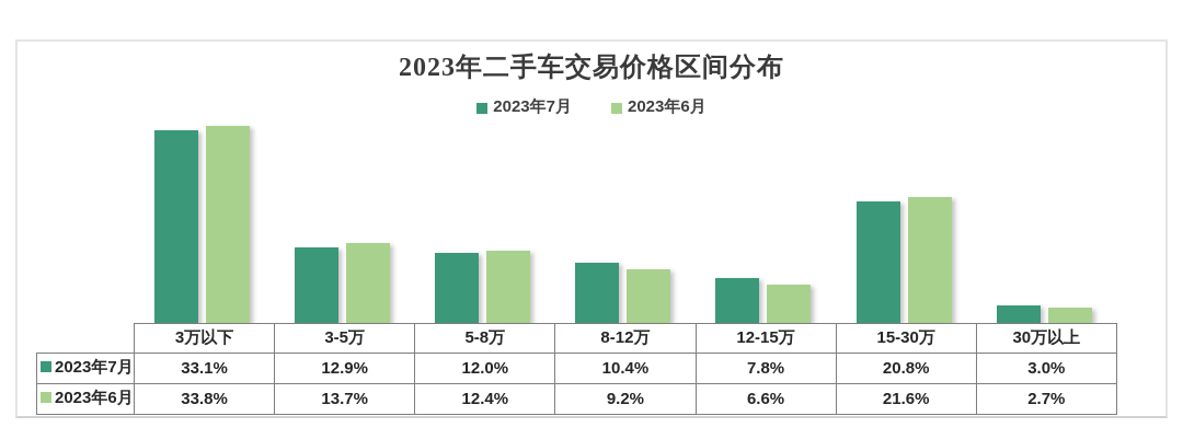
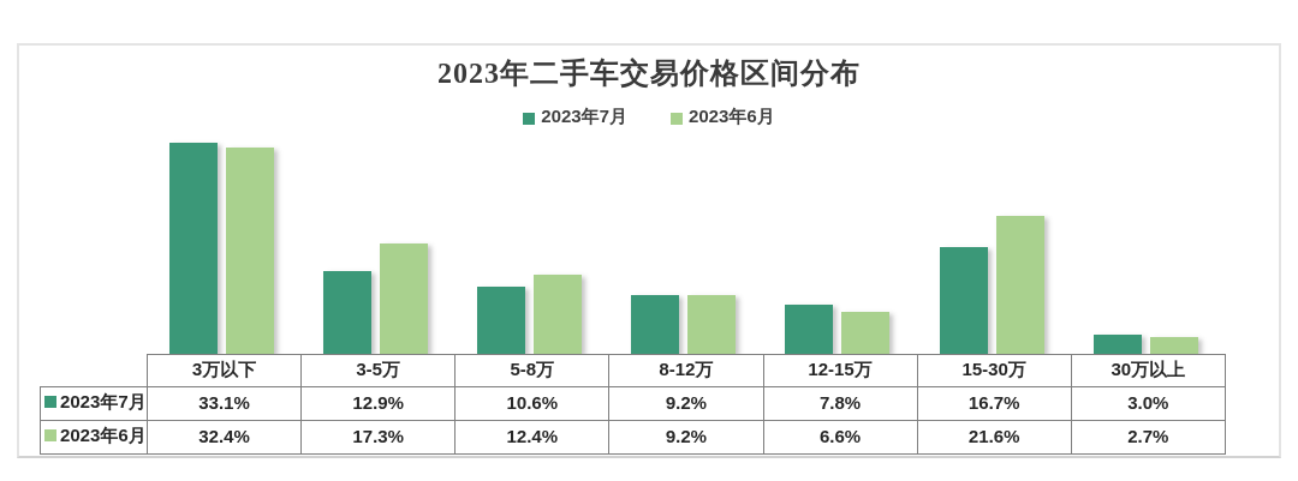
2023年6月/3万以下: 33.8% -> 32.4%
2023年6月/3-5万: 13.7% -> 17.3%
2023年7月/5-8万: 12.0% -> 10.6%
2023年7月/8-12万: 10.4% -> 9.2%
2023年7月/15-30万: 20.8% -> 16.7%
